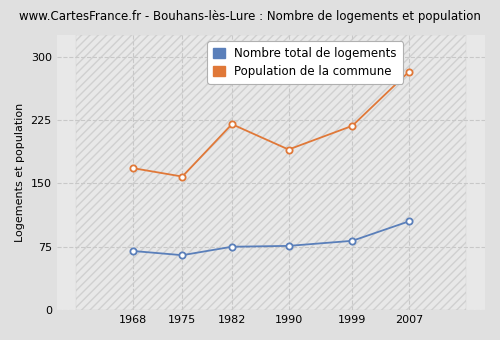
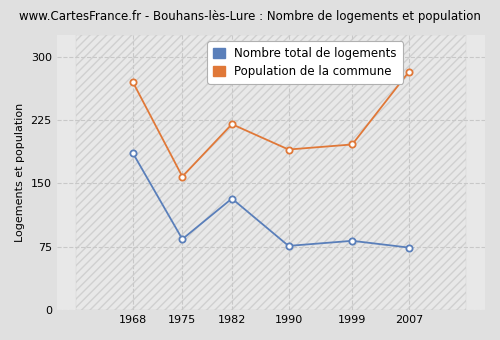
Nombre total de logements/1968: 70 -> 186
Population de la commune/1968: 168 -> 270
Nombre total de logements/1975: 65 -> 84
Nombre total de logements/1982: 75 -> 132
Population de la commune/1999: 218 -> 196
Nombre total de logements/2007: 105 -> 74
